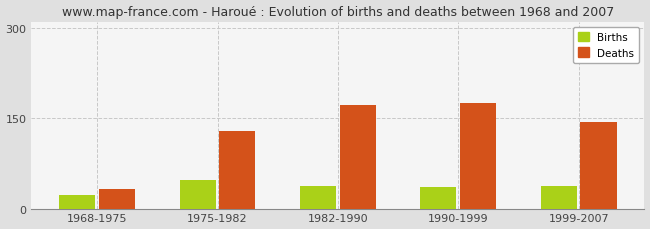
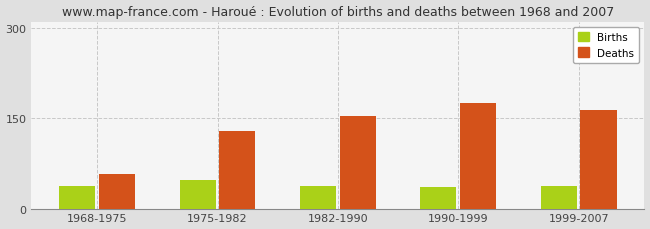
Births/1968-1975: 22 -> 38
Deaths/1968-1975: 32 -> 57
Deaths/1982-1990: 172 -> 153
Deaths/1999-2007: 144 -> 163
